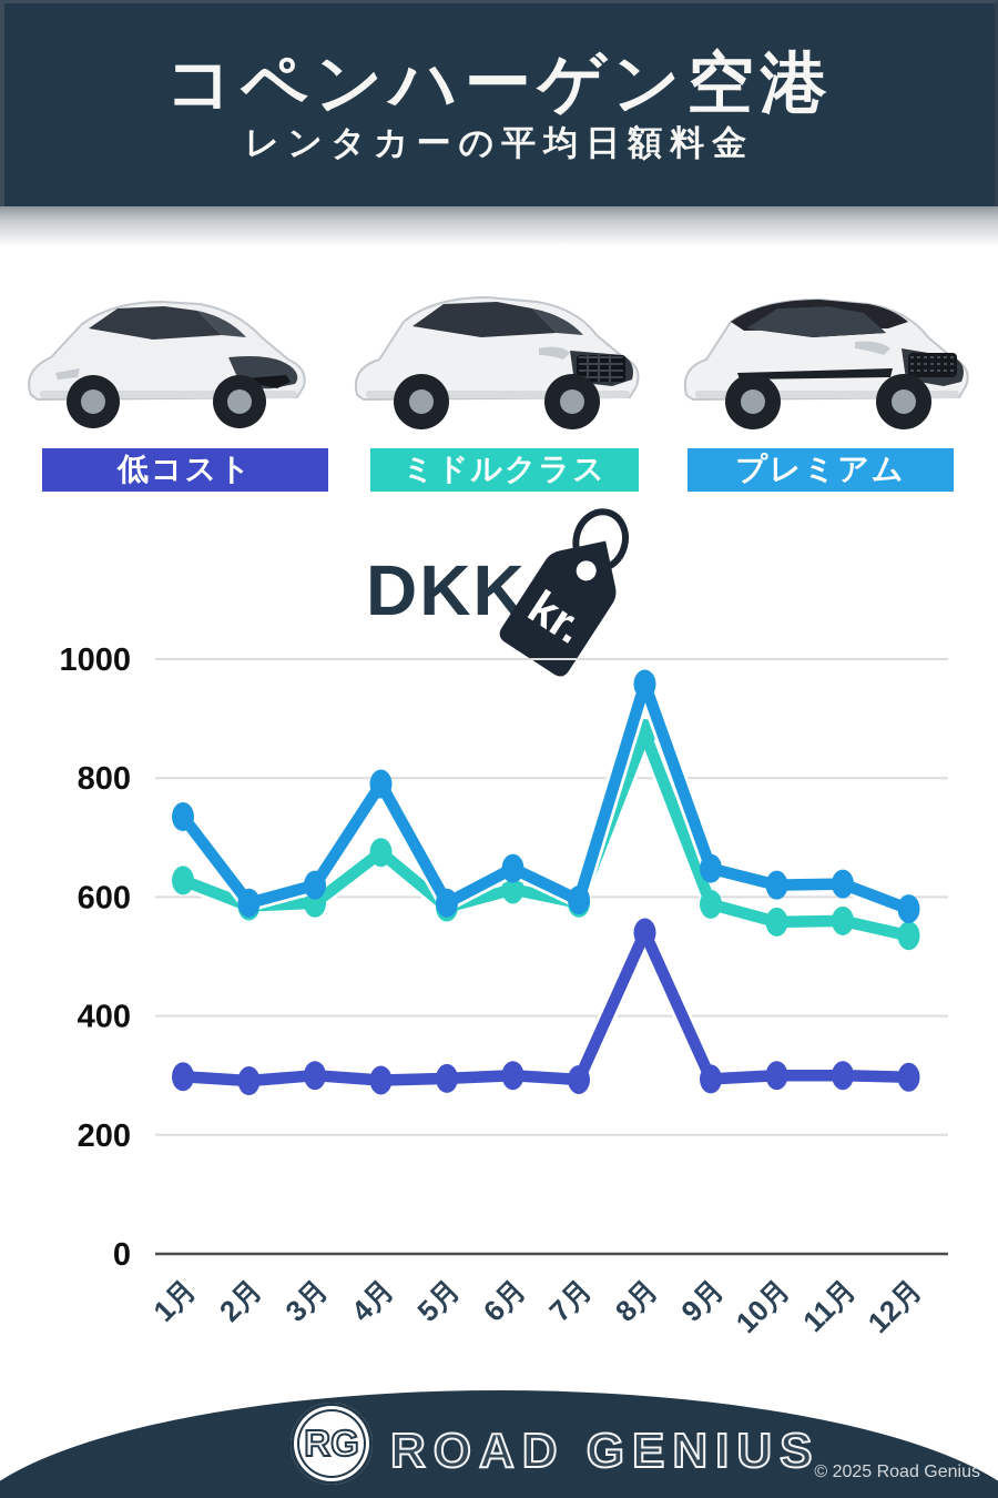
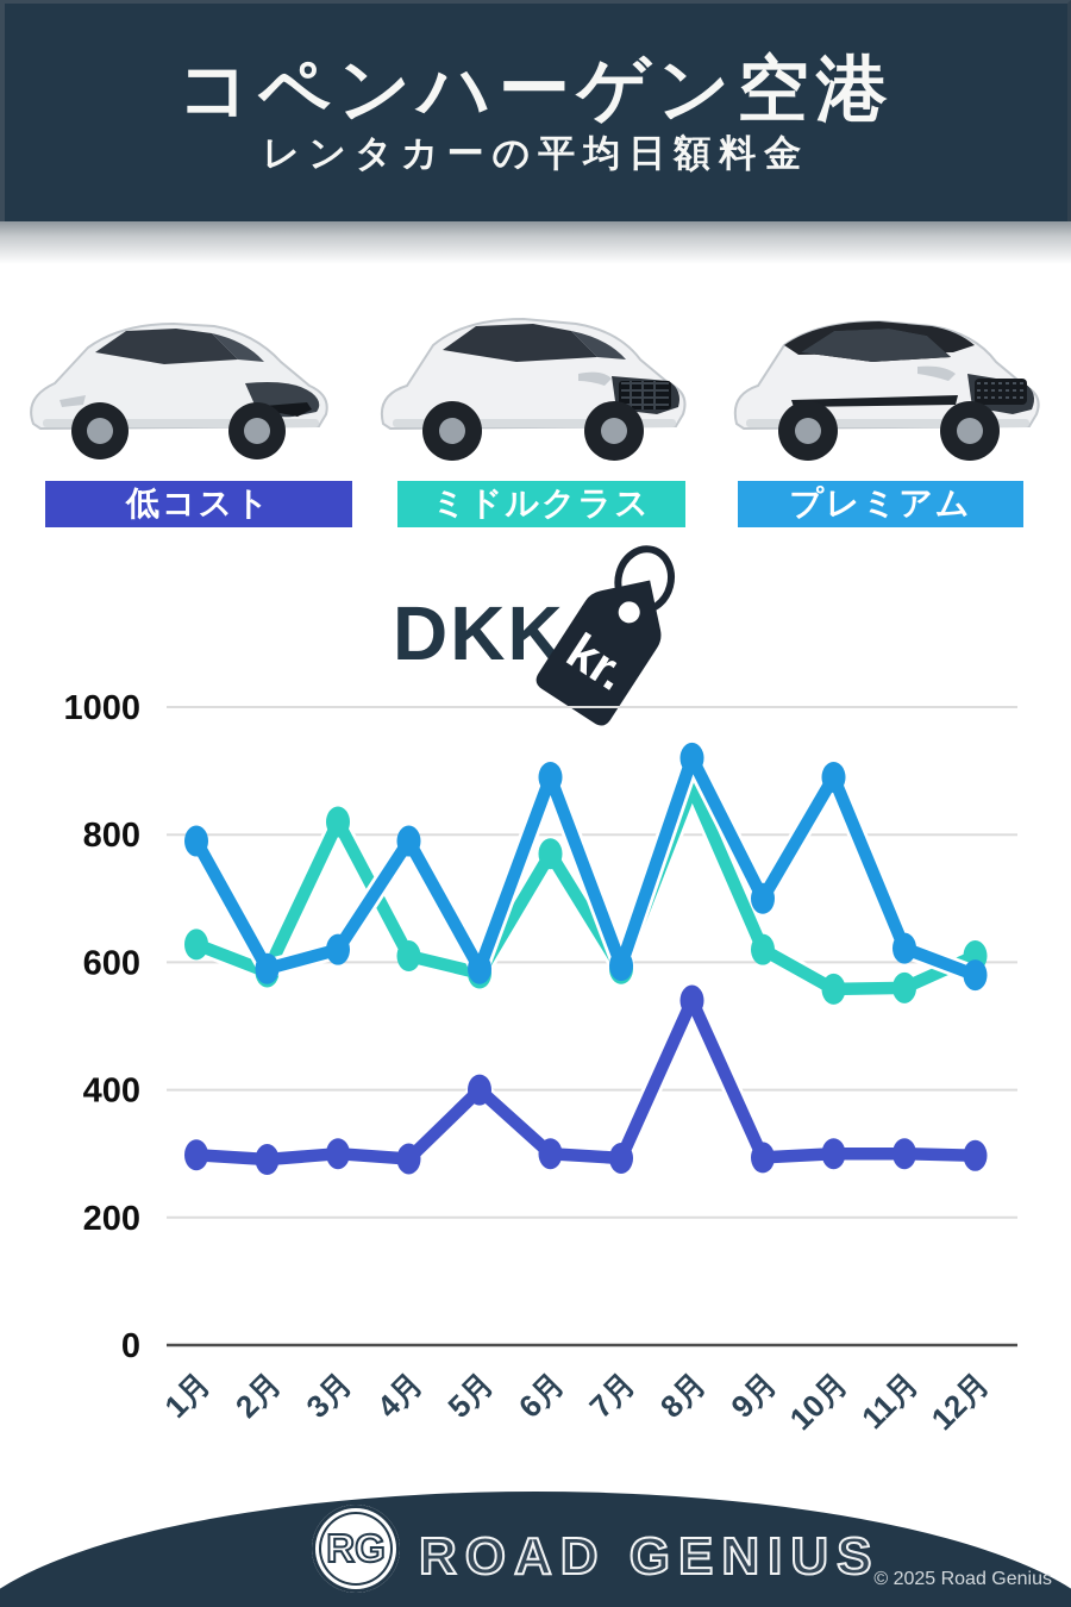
プレミアム/1月: 740 -> 790
ミドルクラス/3月: 590 -> 820
ミドルクラス/4月: 680 -> 610
低コスト/5月: 300 -> 400
ミドルクラス/6月: 610 -> 770
プレミアム/6月: 650 -> 890
プレミアム/8月: 960 -> 920
ミドルクラス/9月: 590 -> 620
プレミアム/9月: 650 -> 700
プレミアム/10月: 620 -> 890
ミドルクラス/12月: 540 -> 610
